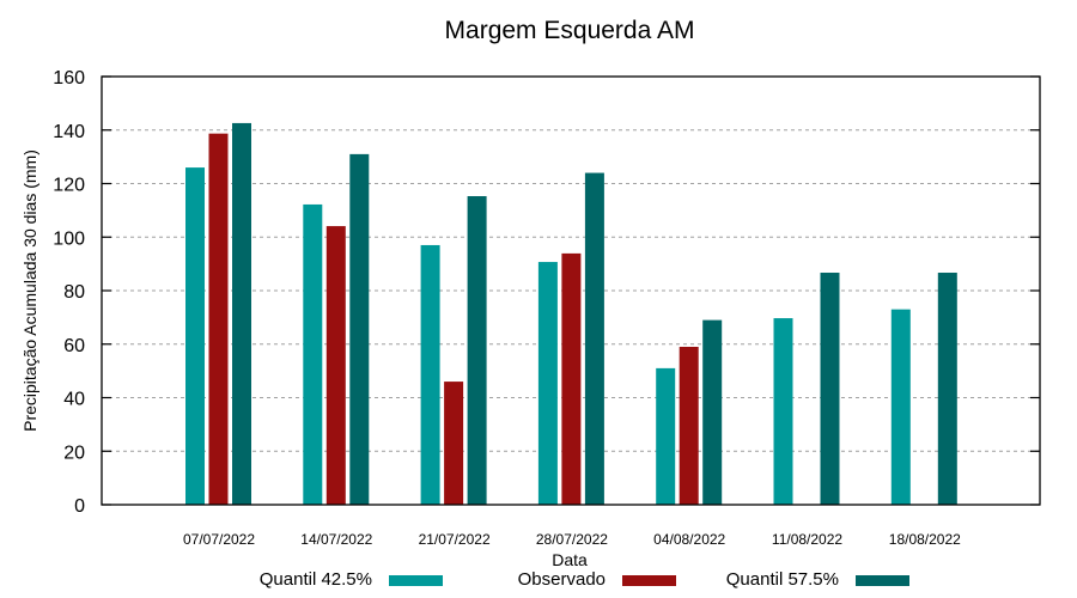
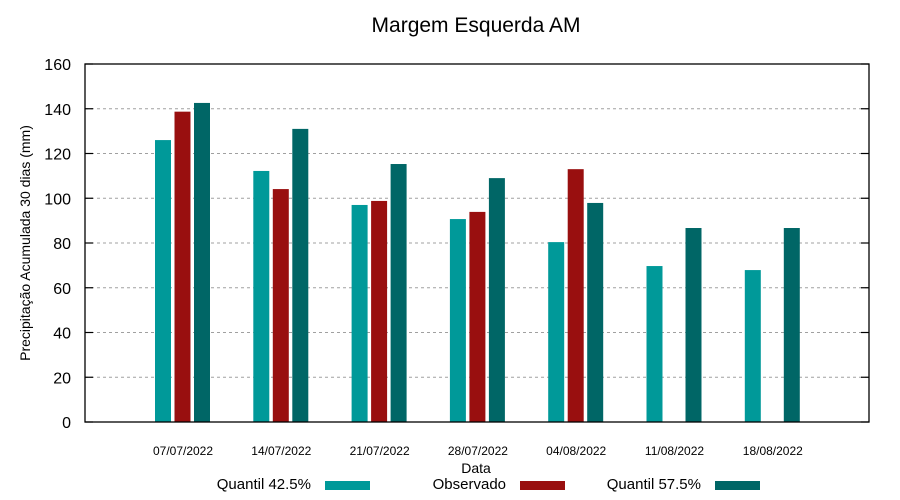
Observado/21/07/2022: 46 -> 99
Quantil 57.5%/28/07/2022: 124 -> 109
Quantil 42.5%/04/08/2022: 51 -> 80
Observado/04/08/2022: 59 -> 113
Quantil 57.5%/04/08/2022: 69 -> 98
Quantil 42.5%/18/08/2022: 73 -> 68
